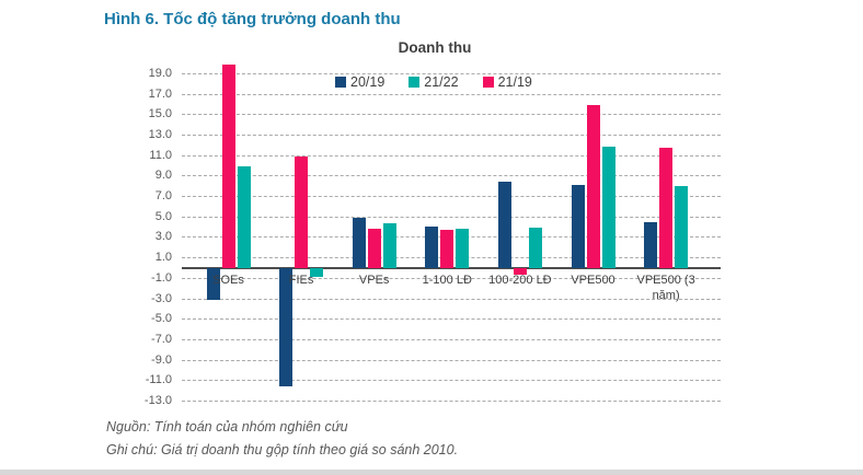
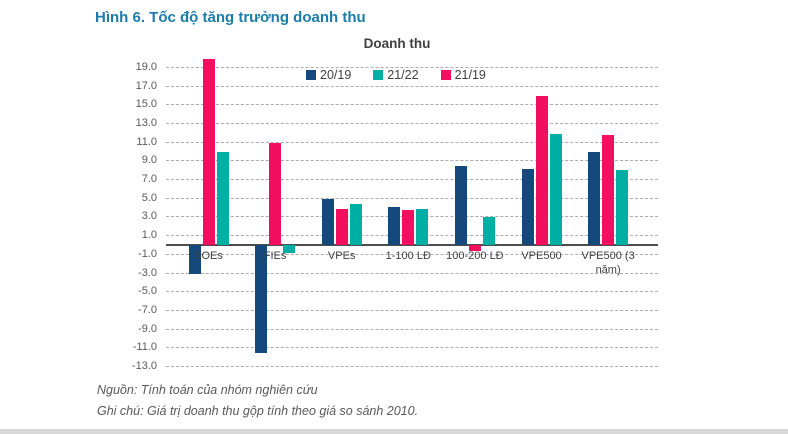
21/22/100-200 LĐ: 4 -> 3
20/19/VPE500 (3 năm): 4 -> 10
